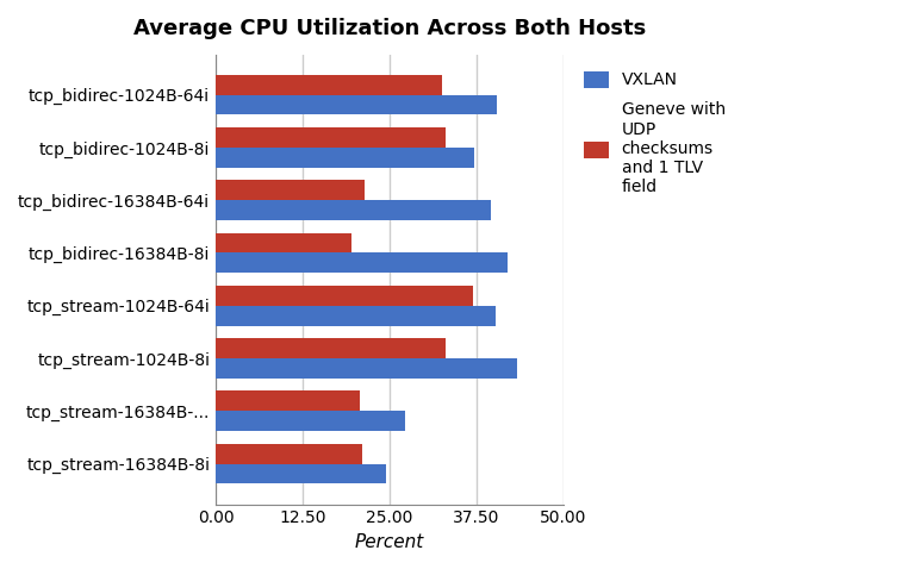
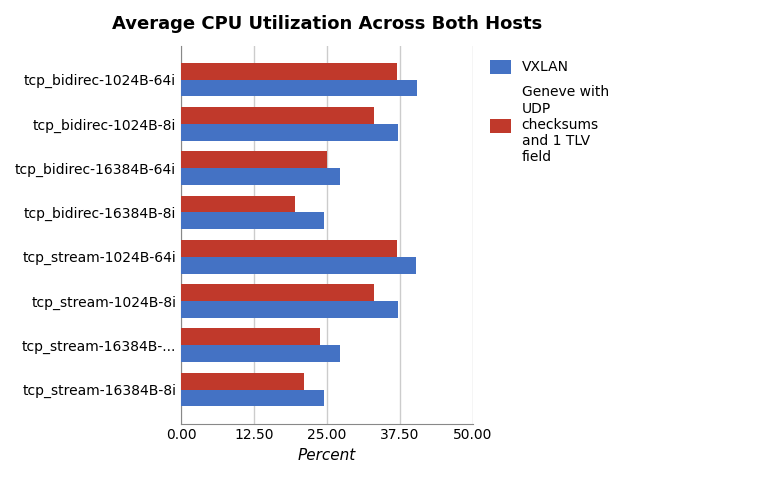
Geneve with UDP checksums and 1 TLV field/tcp_bidirec-1024B-64i: 32.6 -> 37.0
Geneve with UDP checksums and 1 TLV field/tcp_bidirec-16384B-64i: 21.4 -> 25.0
VXLAN/tcp_bidirec-16384B-64i: 39.6 -> 27.2
VXLAN/tcp_bidirec-16384B-8i: 42.0 -> 24.5
VXLAN/tcp_stream-1024B-8i: 43.4 -> 37.2
Geneve with UDP checksums and 1 TLV field/tcp_stream-16384B-...: 20.8 -> 23.8
